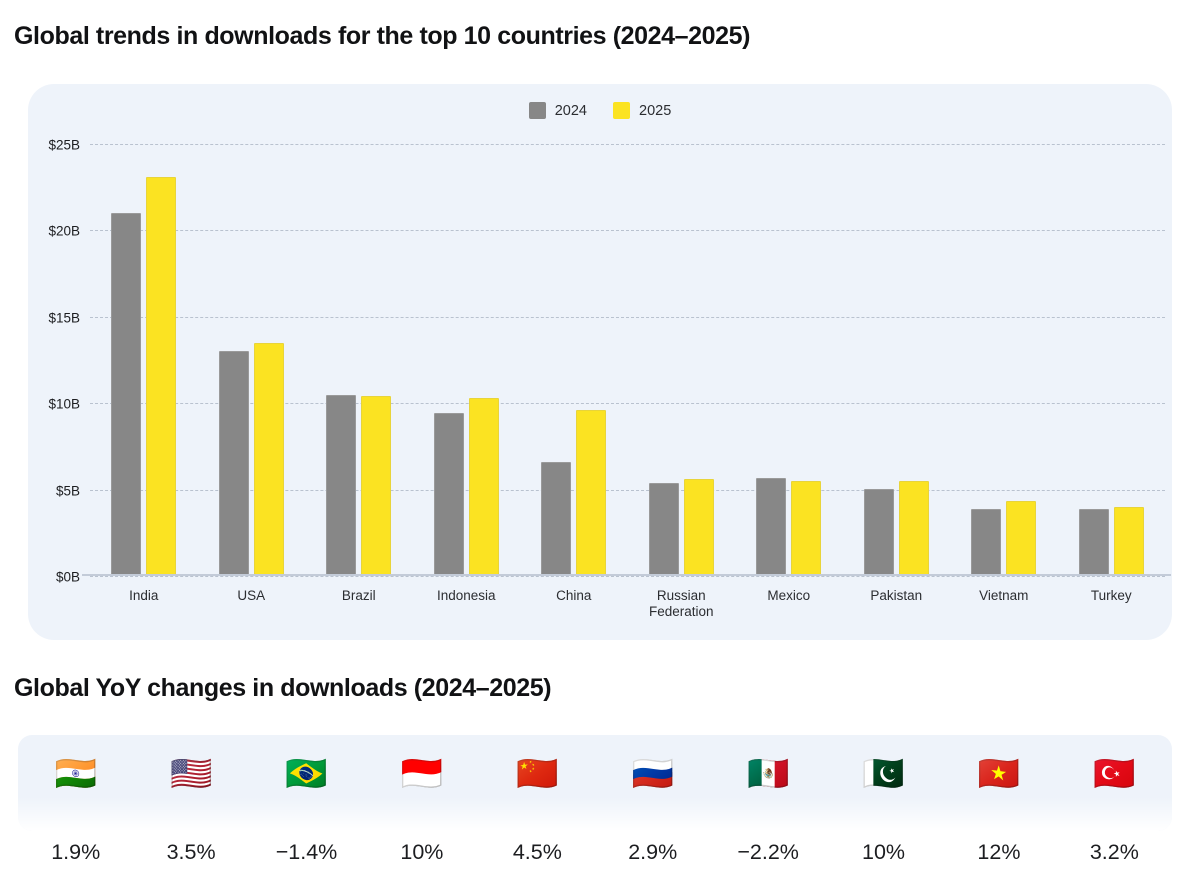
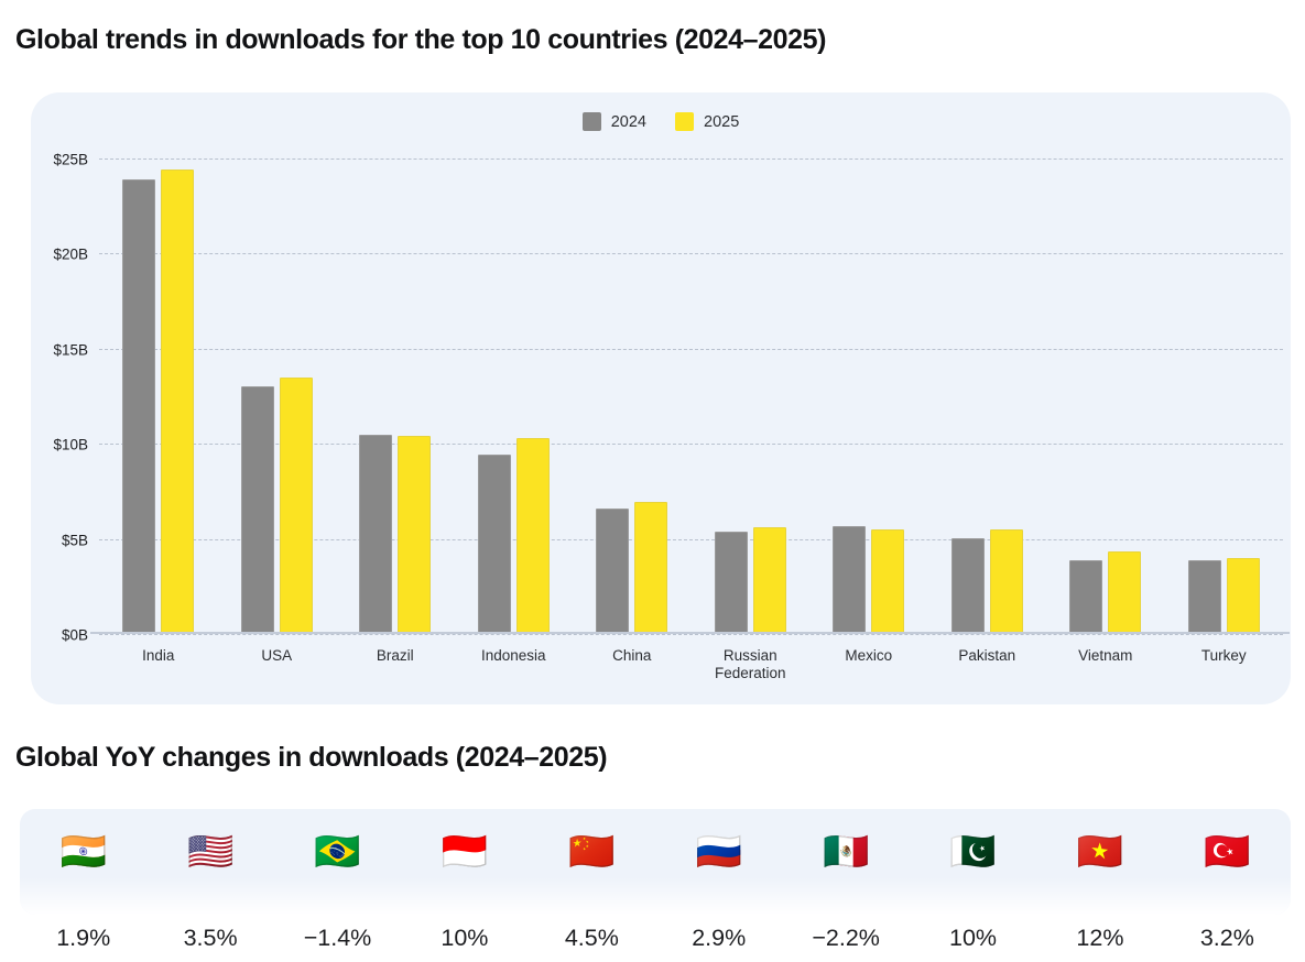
2024/India: $21.0B -> $23.9B
2025/India: $23.1B -> $24.4B
2025/China: $9.6B -> $7.0B
